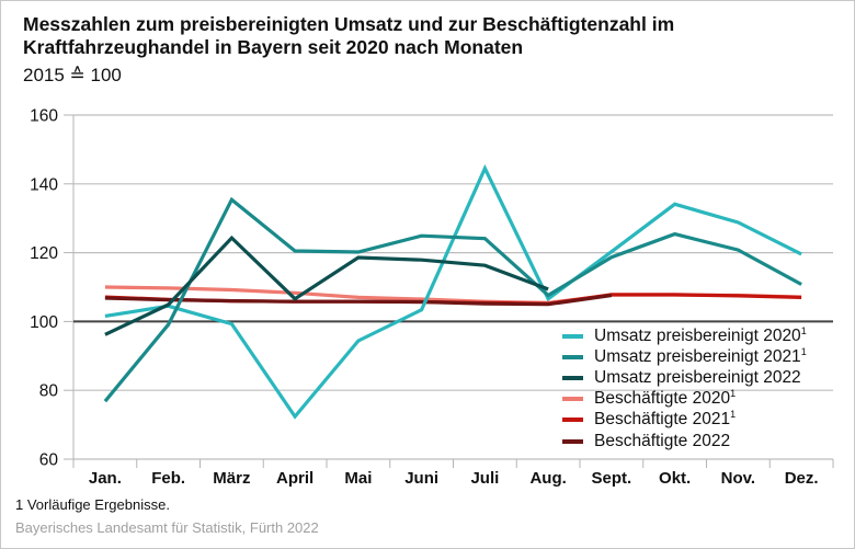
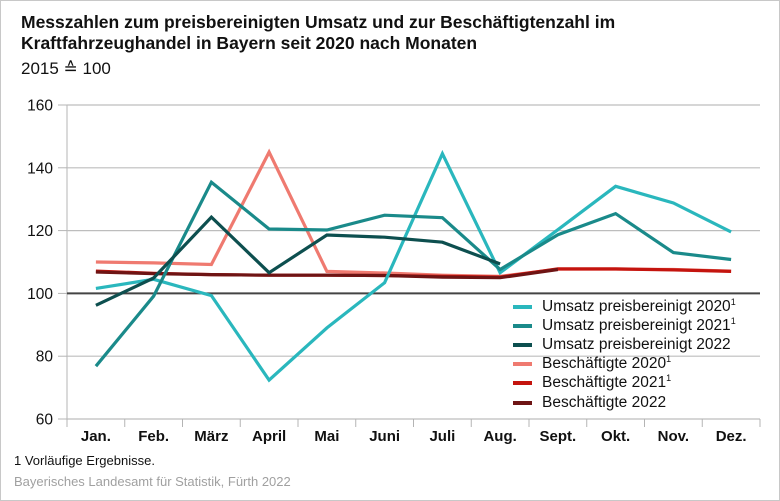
Beschäftigte 2020/April: 108 -> 145
Umsatz preisbereinigt 2020/Mai: 94 -> 89
Umsatz preisbereinigt 2021/Nov.: 121 -> 113
